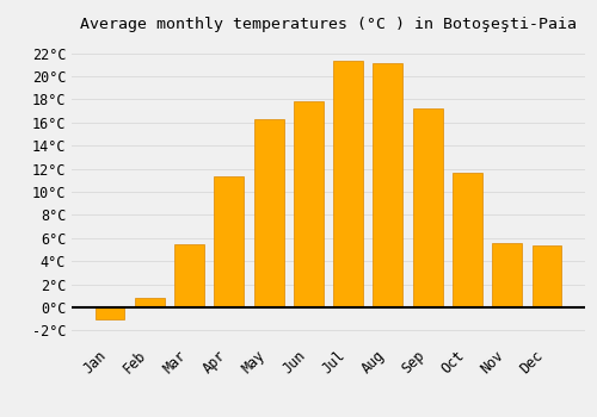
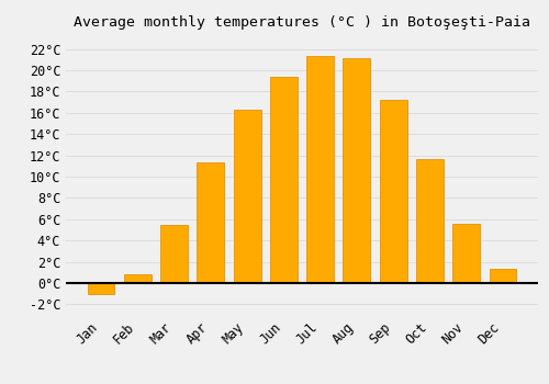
Jun: 17.8°C -> 19.4°C
Dec: 5.4°C -> 1.3°C
